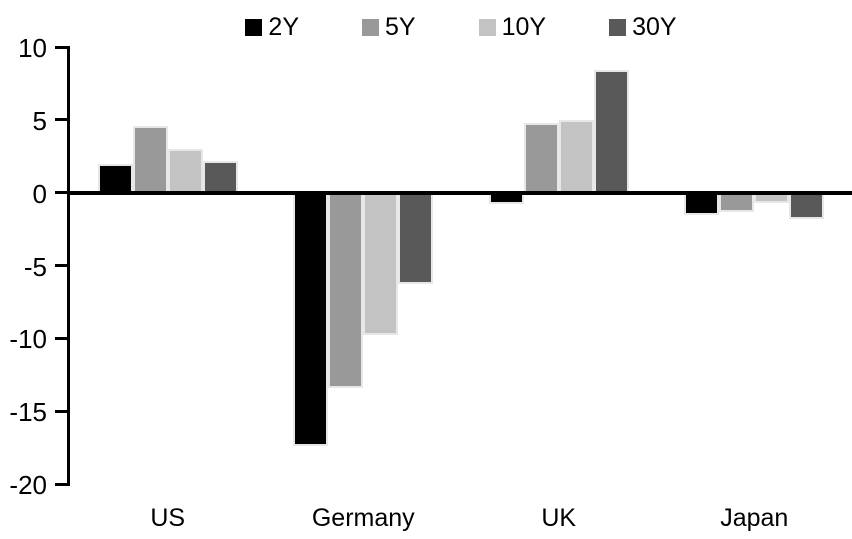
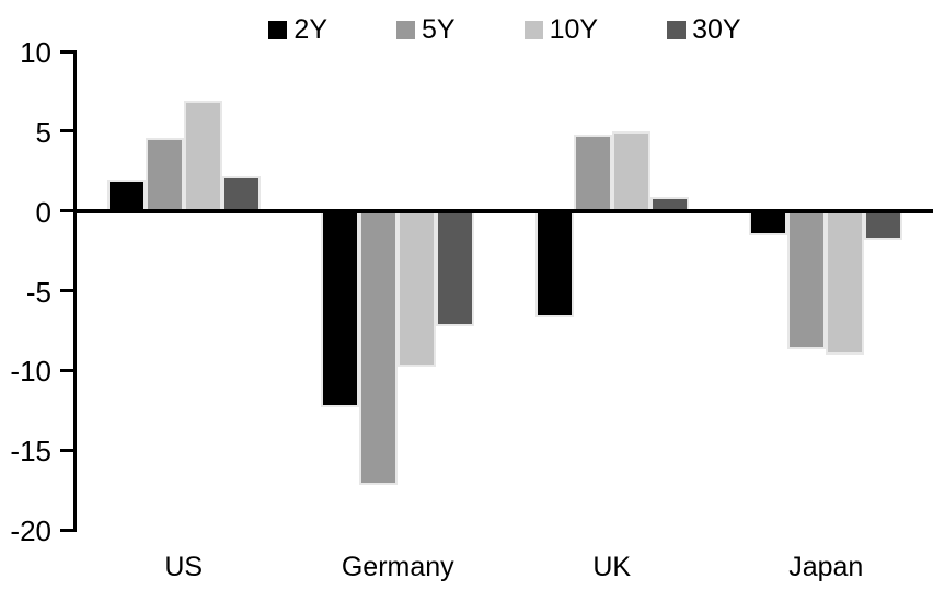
10Y/US: 3.0 -> 6.9
2Y/Germany: -17.4 -> -12.3
5Y/Germany: -13.4 -> -17.2
30Y/Germany: -6.3 -> -7.2
2Y/UK: -0.8 -> -6.7
30Y/UK: 8.4 -> 0.9
5Y/Japan: -1.3 -> -8.7
10Y/Japan: -0.7 -> -9.0
